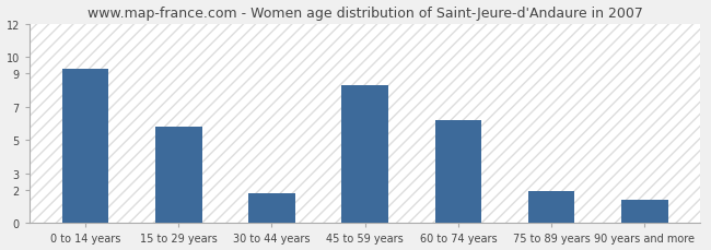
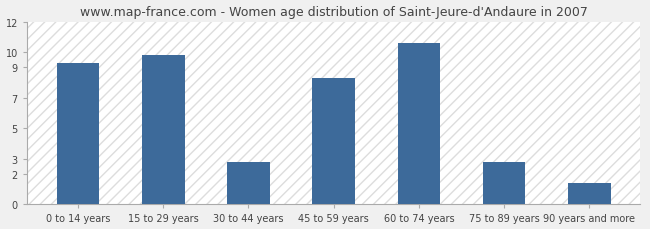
15 to 29 years: 5.8 -> 9.8
30 to 44 years: 1.8 -> 2.8
60 to 74 years: 6.2 -> 10.6
75 to 89 years: 1.9 -> 2.8
